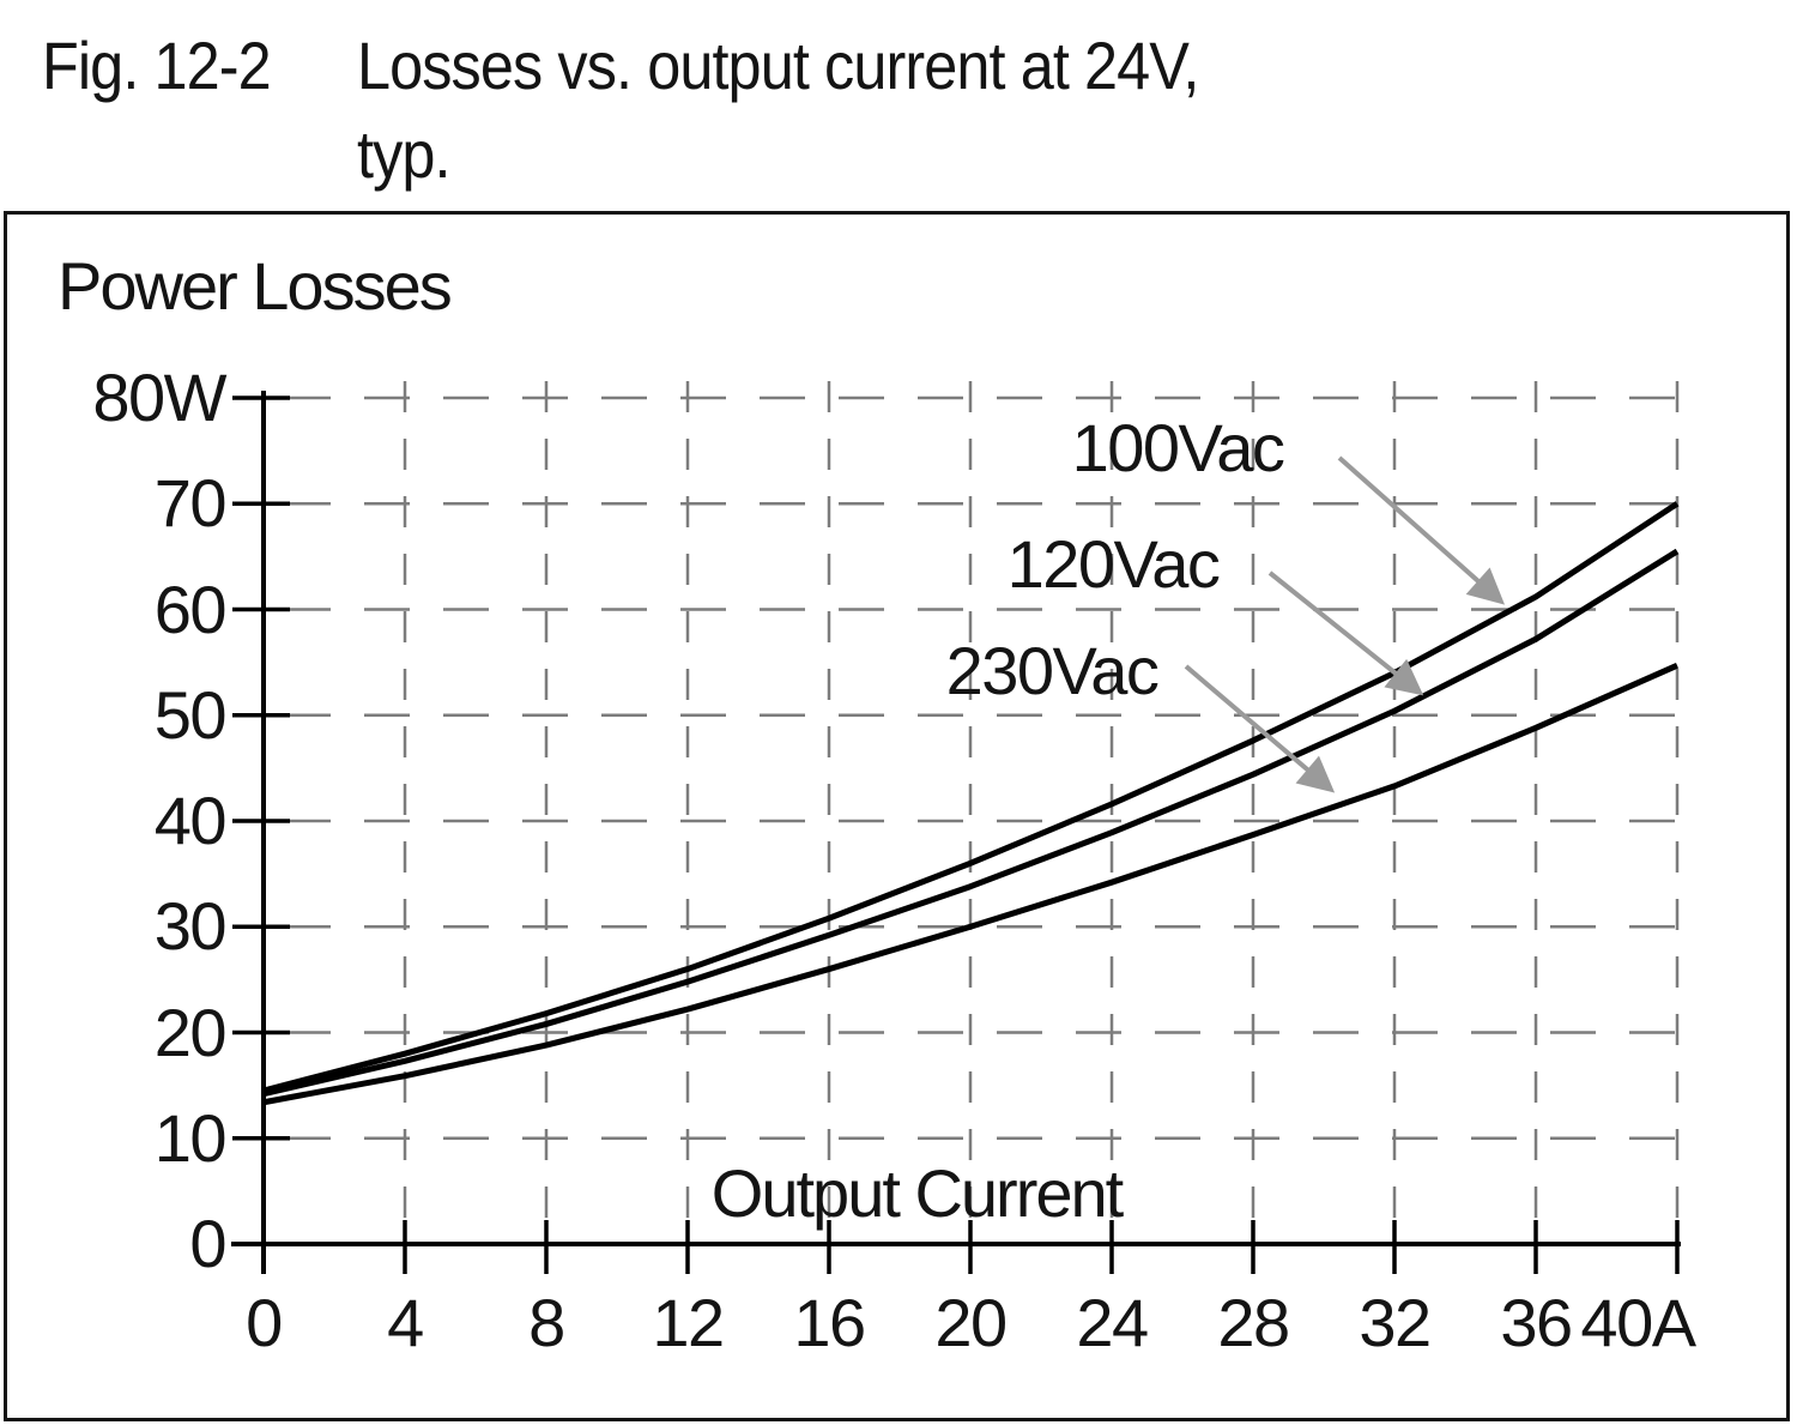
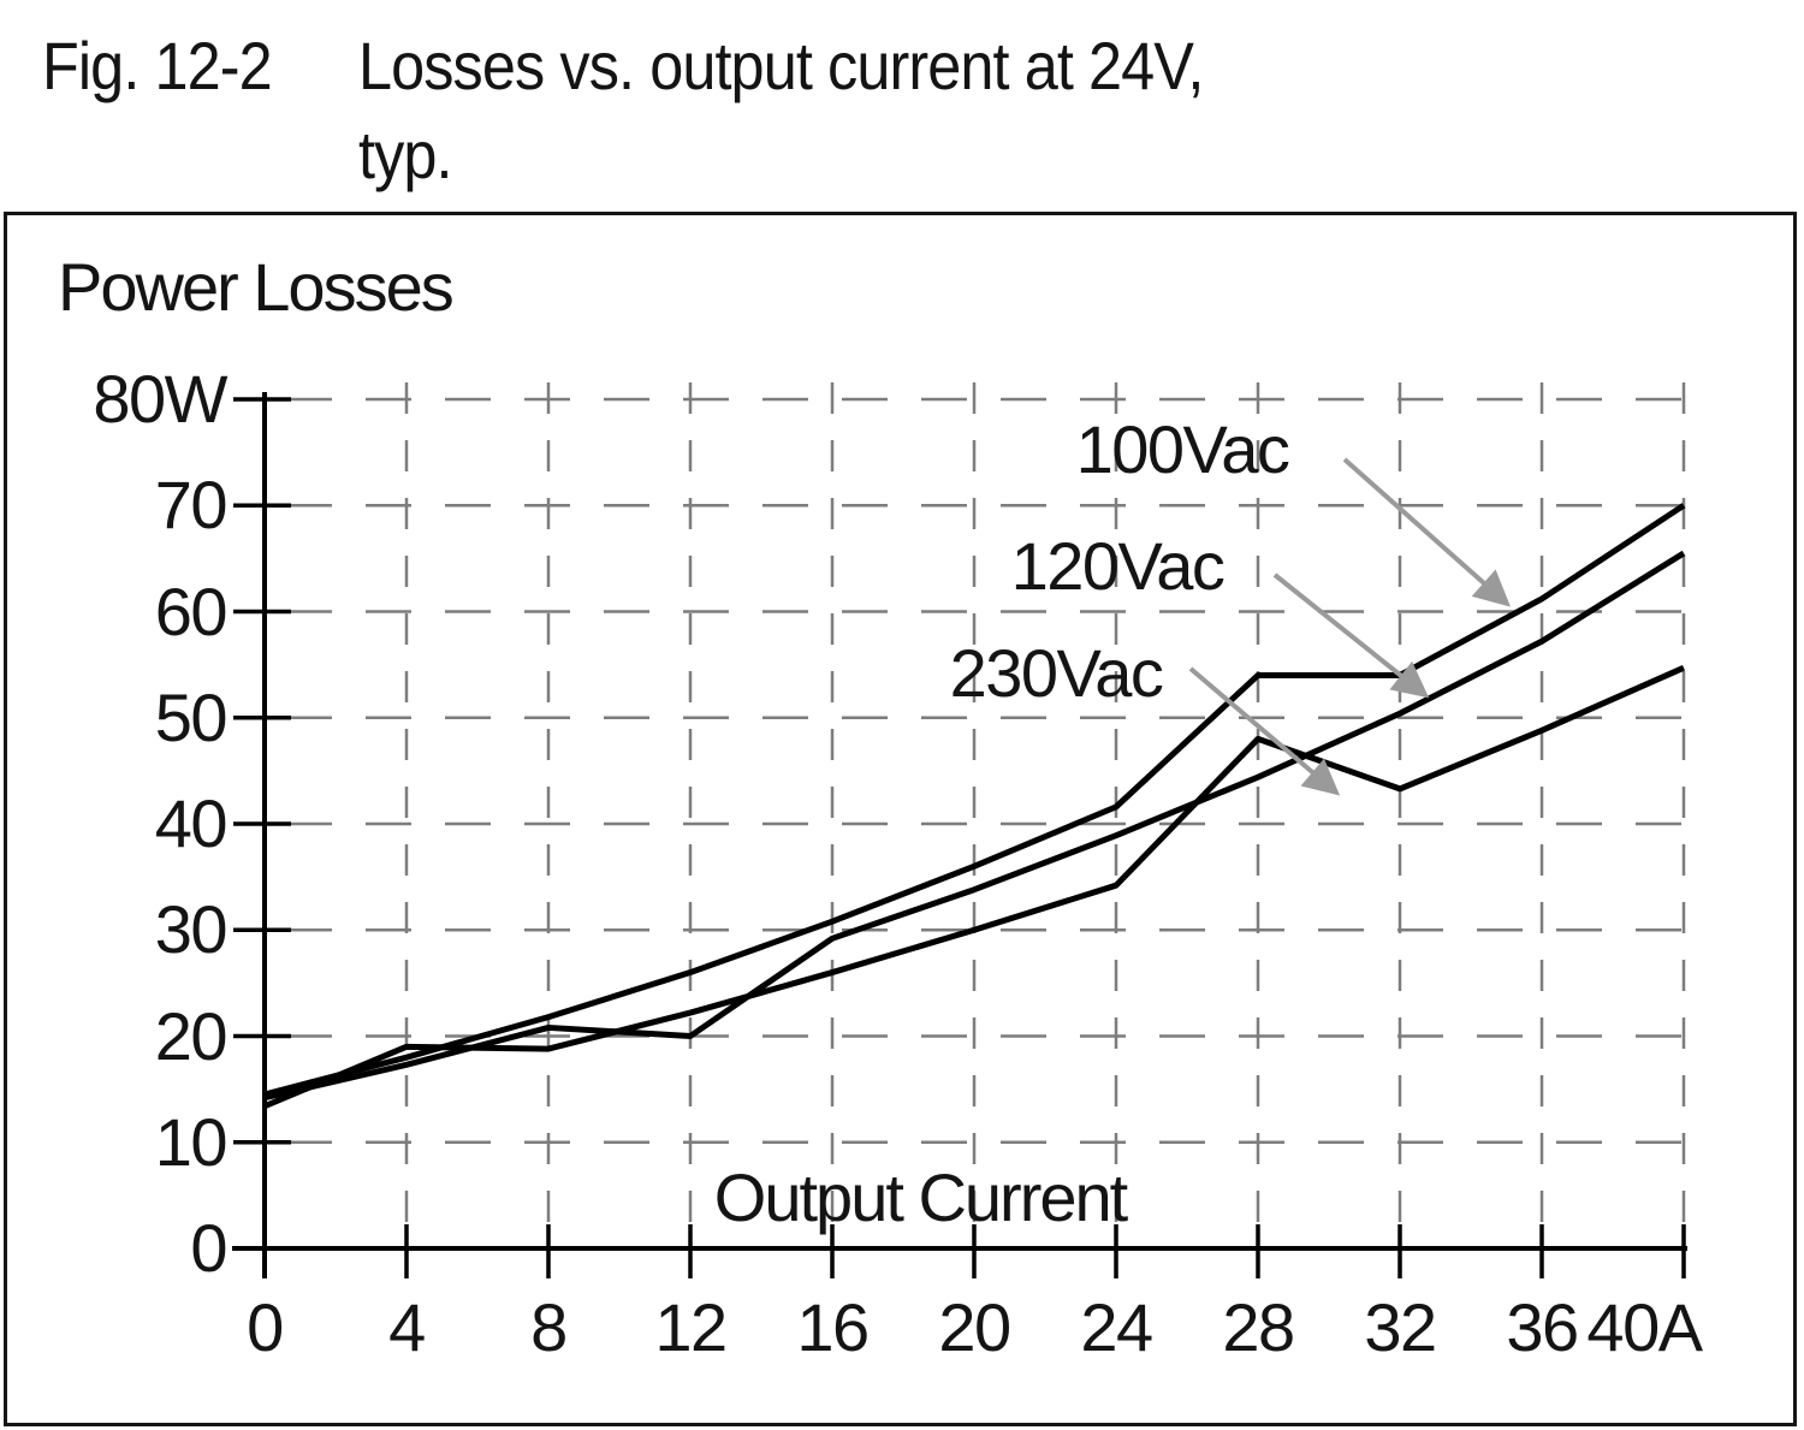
230Vac/4: 16 -> 19
120Vac/12: 25 -> 20
100Vac/28: 48 -> 54
230Vac/28: 39 -> 48
